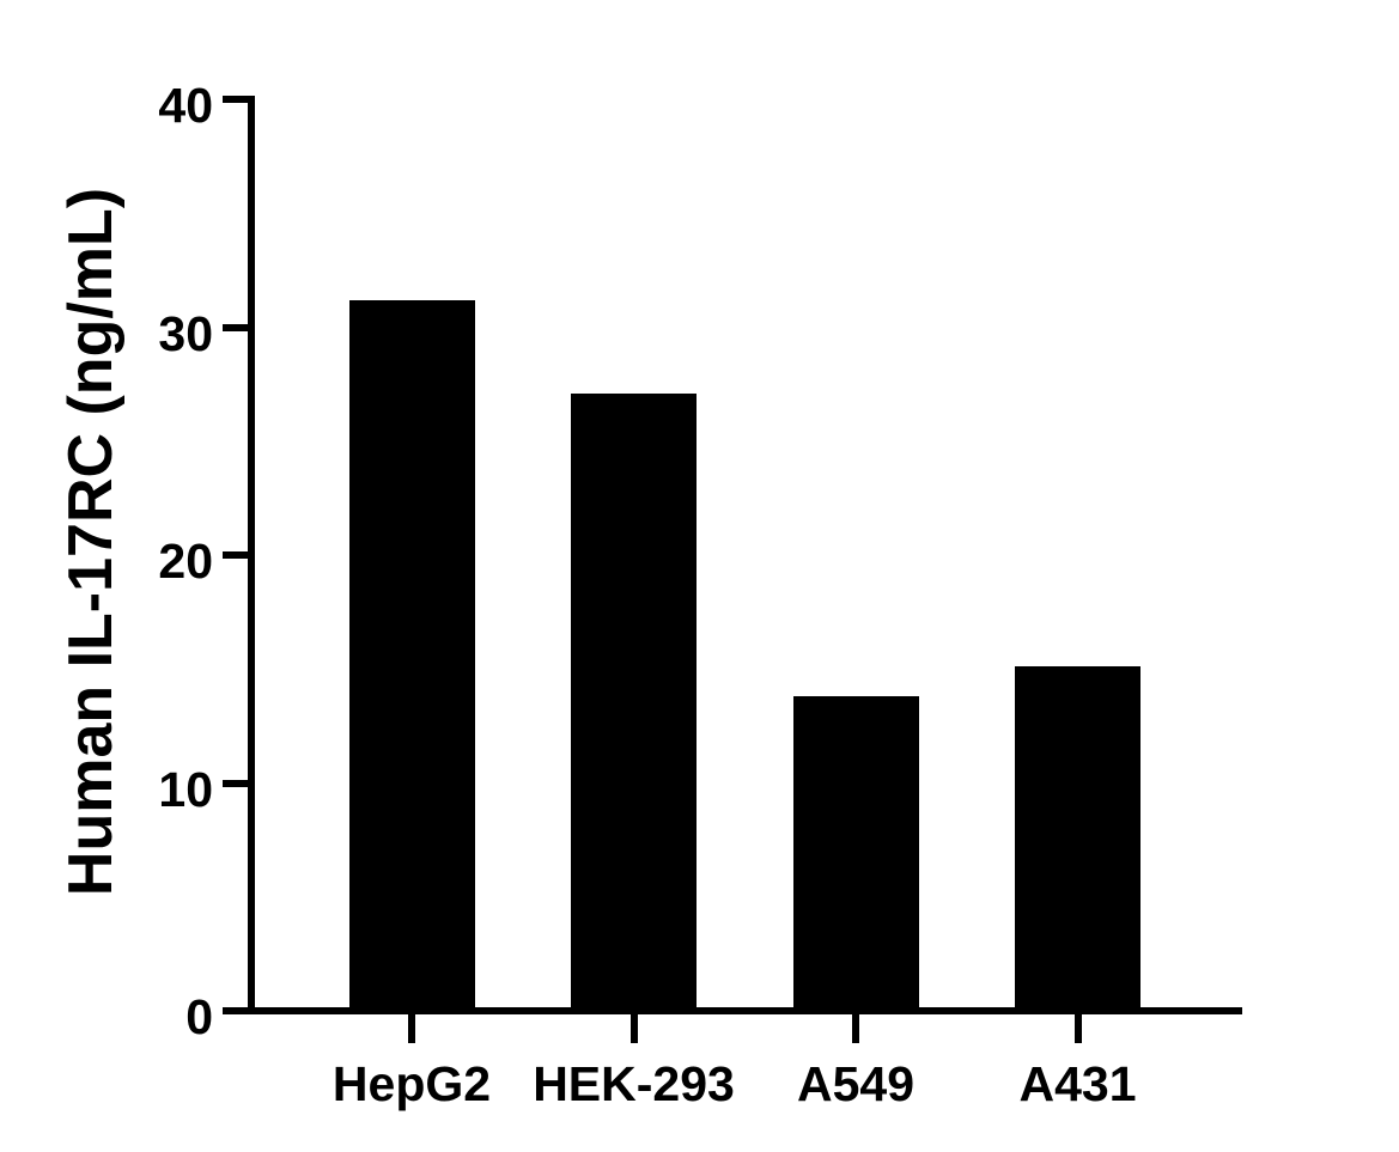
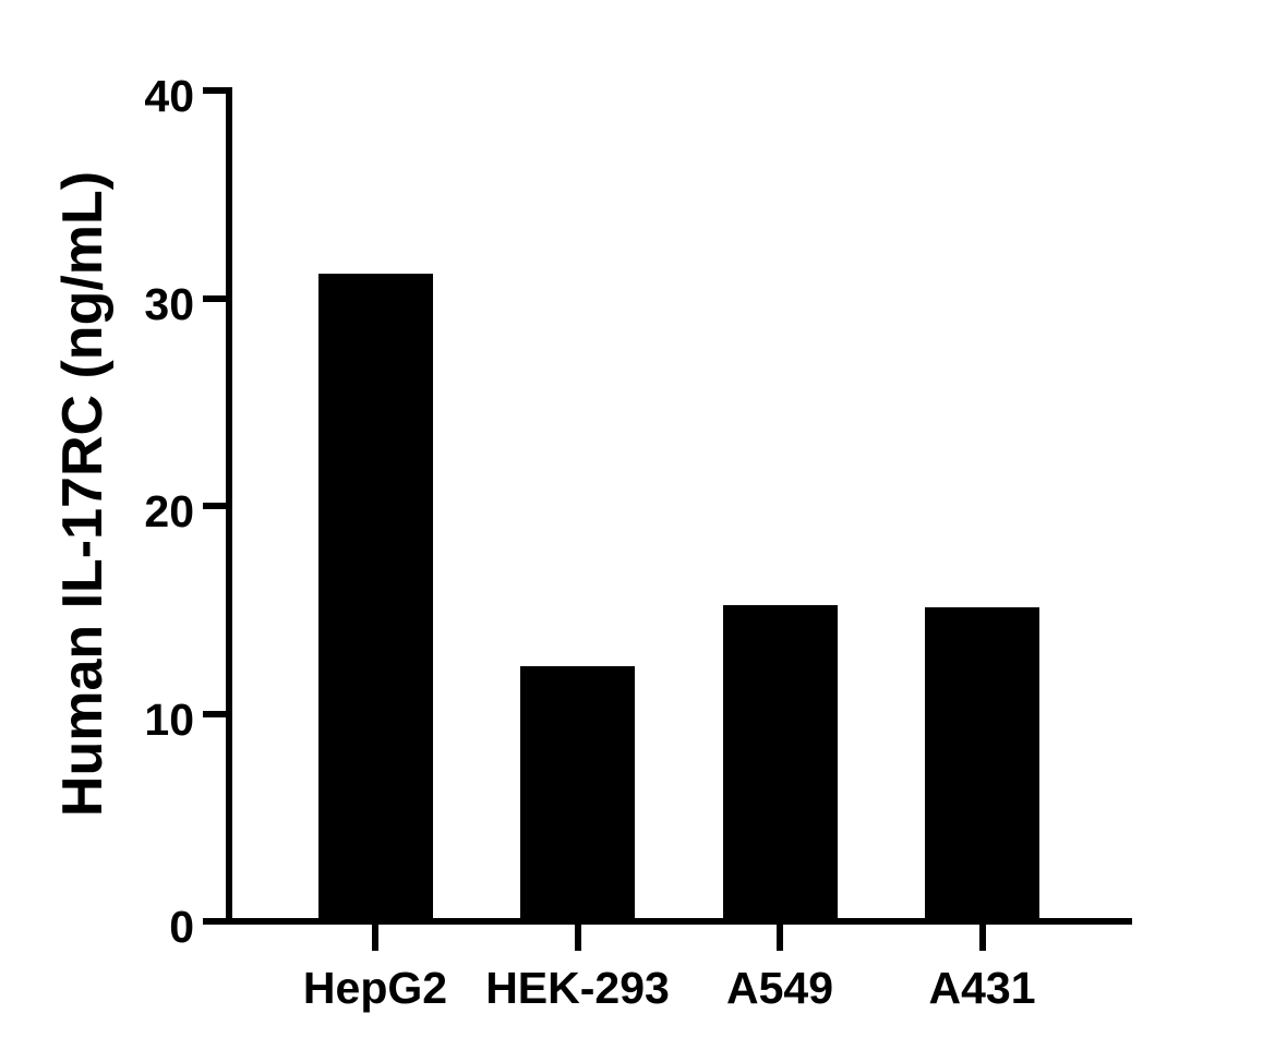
HEK-293: 27.1 -> 12.3
A549: 13.8 -> 15.2
